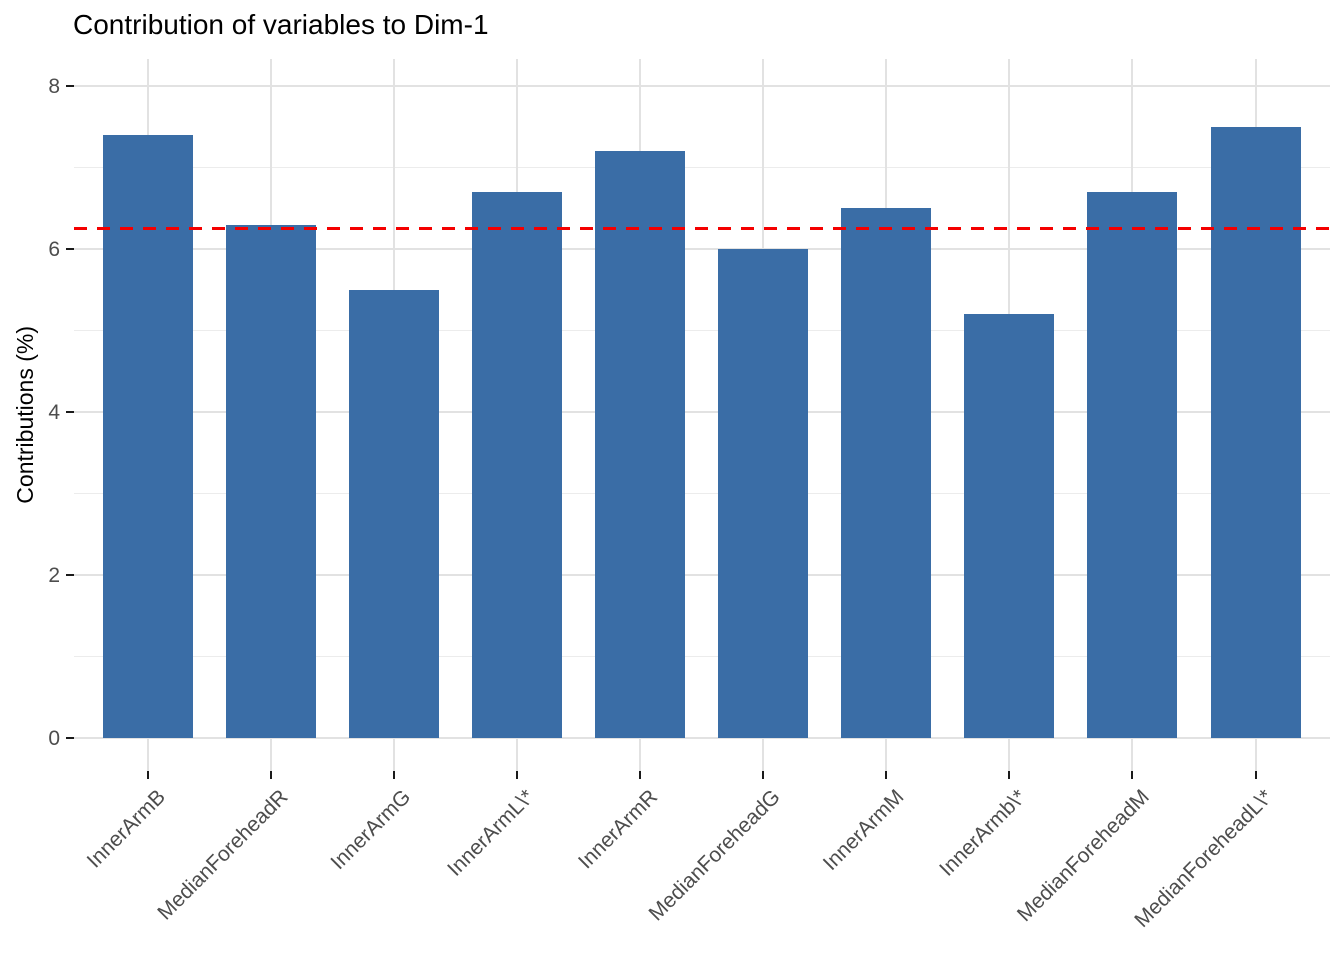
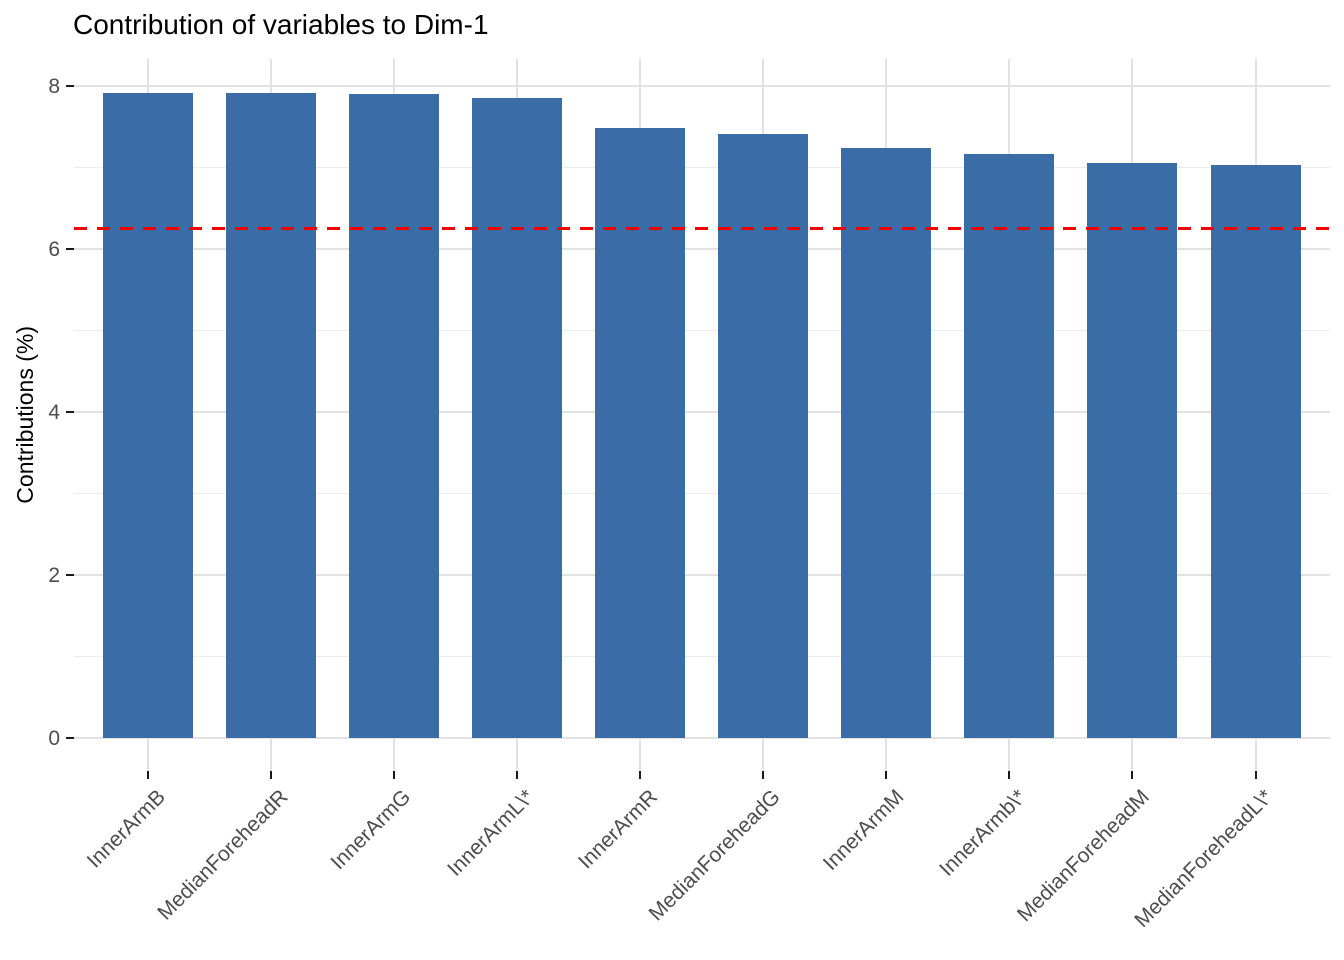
InnerArmB: 7.4 -> 7.9
MedianForeheadR: 6.3 -> 7.9
InnerArmG: 5.5 -> 7.9
InnerArmL\*: 6.7 -> 7.8
InnerArmR: 7.2 -> 7.5
MedianForeheadG: 6.0 -> 7.4
InnerArmM: 6.5 -> 7.2
InnerArmb\*: 5.2 -> 7.2
MedianForeheadM: 6.7 -> 7.0
MedianForeheadL\*: 7.5 -> 7.0
